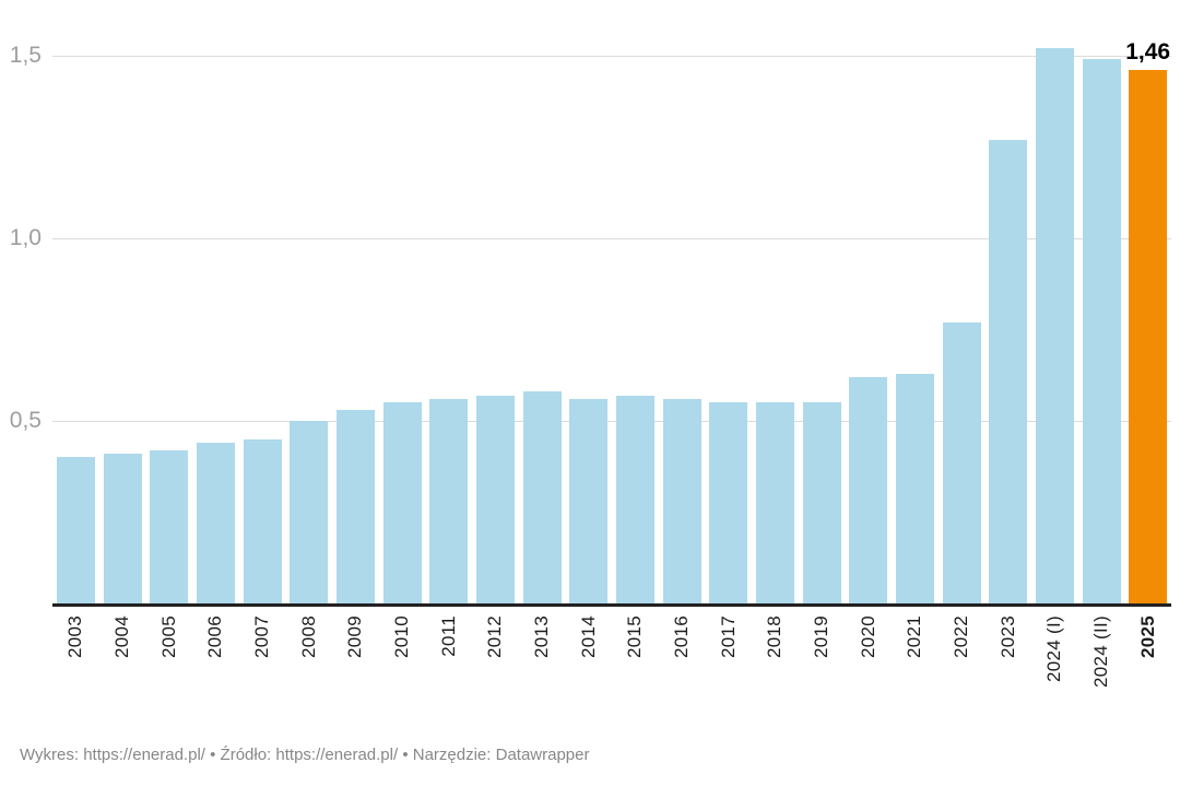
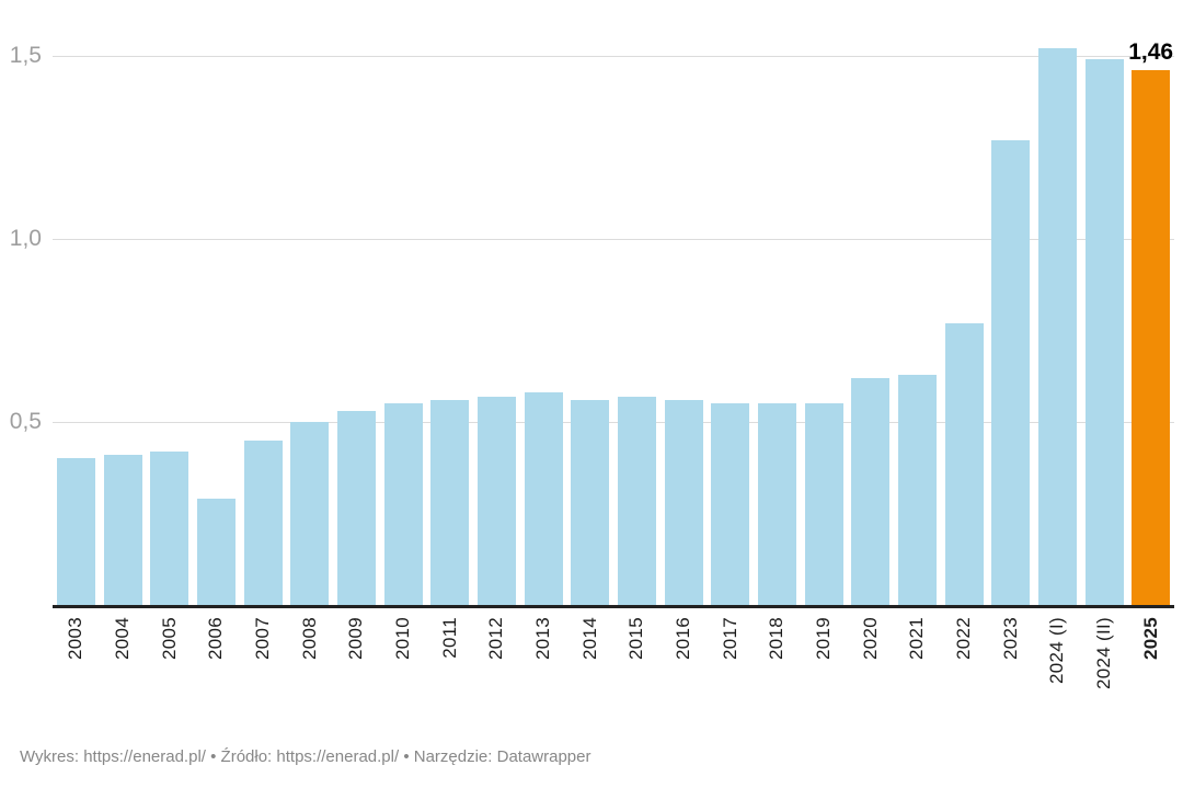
2006: 0,44 -> 0,29
